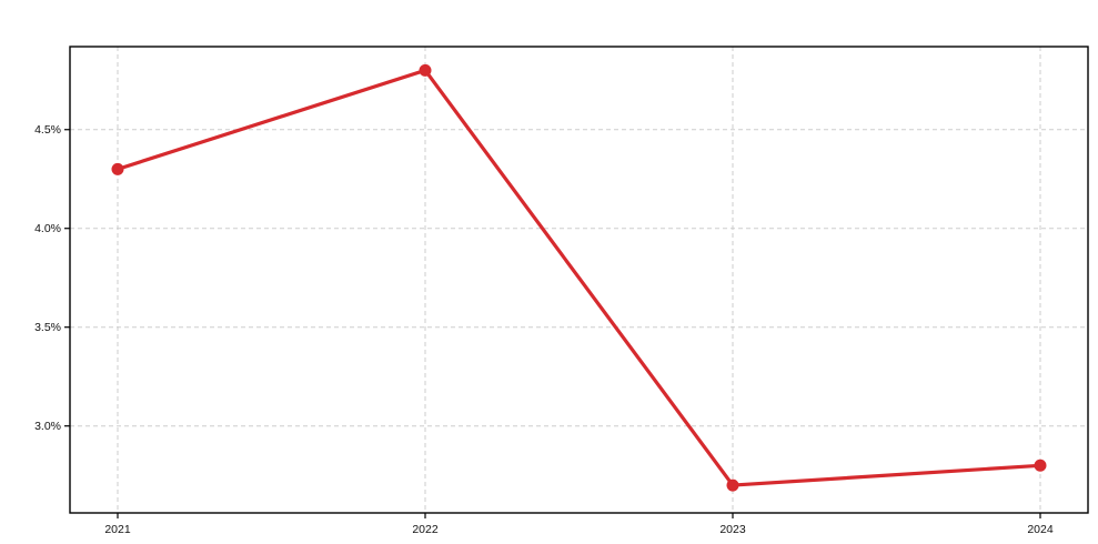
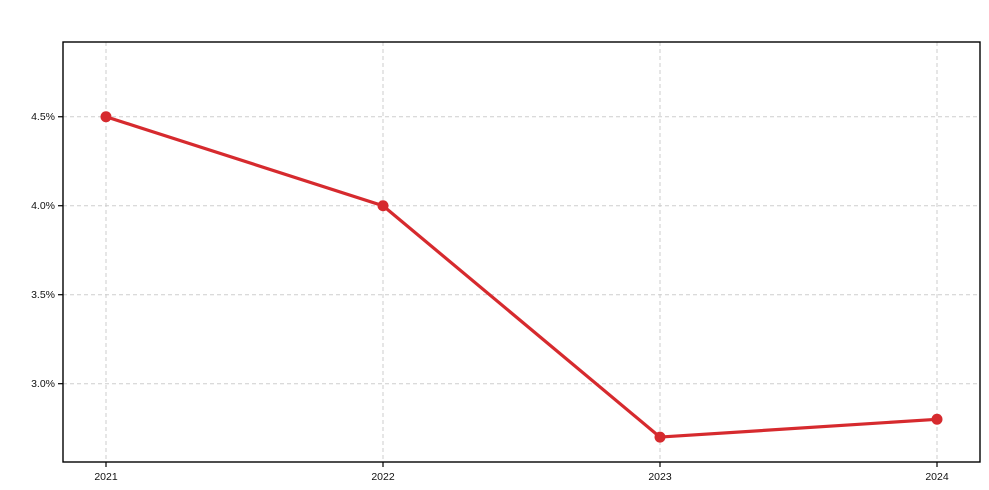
2021: 4.3% -> 4.5%
2022: 4.8% -> 4.0%
